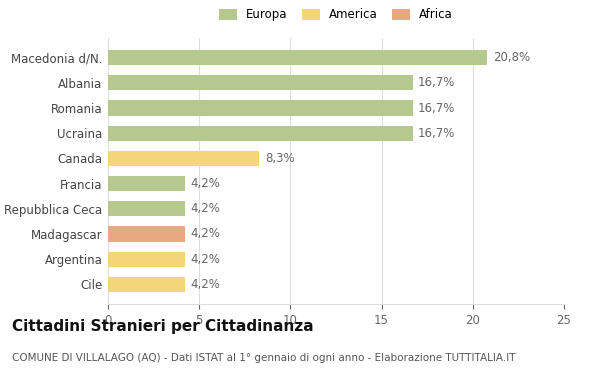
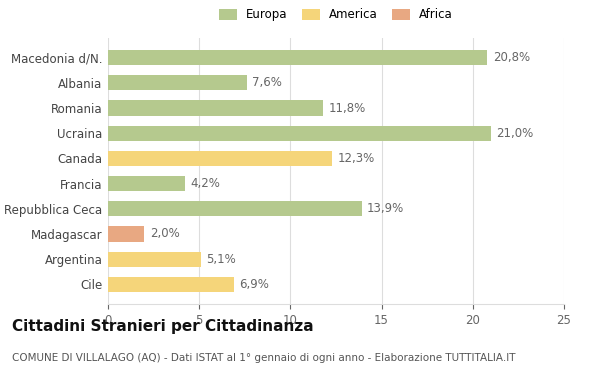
Albania: 16,7% -> 7,6%
Romania: 16,7% -> 11,8%
Ucraina: 16,7% -> 21,0%
Canada: 8,3% -> 12,3%
Repubblica Ceca: 4,2% -> 13,9%
Madagascar: 4,2% -> 2,0%
Argentina: 4,2% -> 5,1%
Cile: 4,2% -> 6,9%
